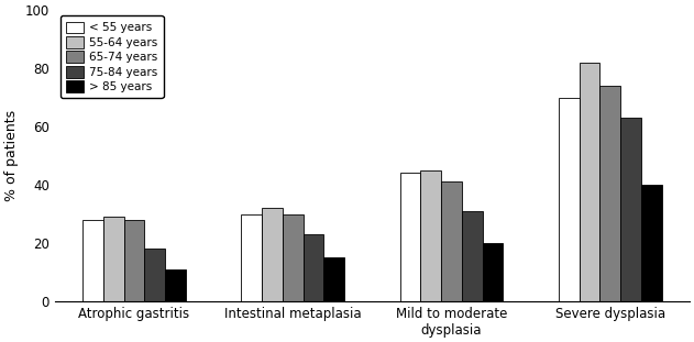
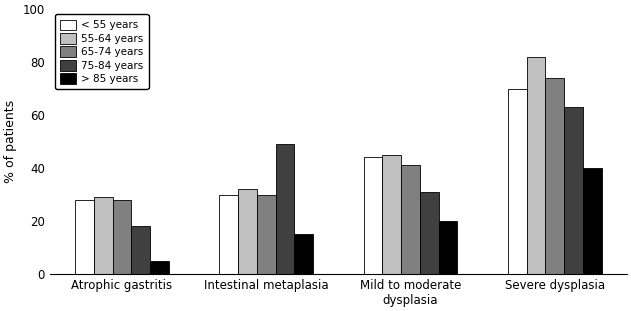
> 85 years/Atrophic gastritis: 11 -> 5
75-84 years/Intestinal metaplasia: 23 -> 49
